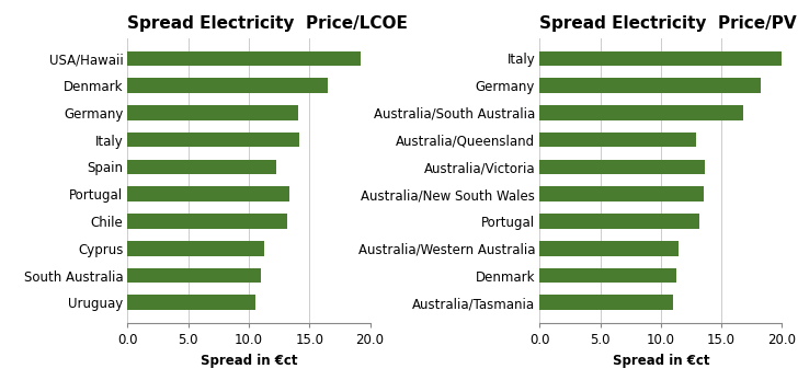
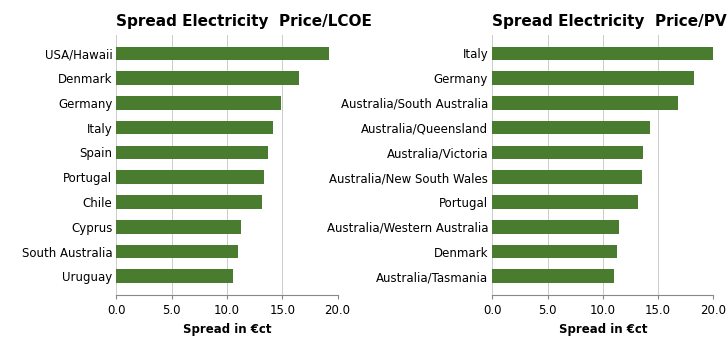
Spread Electricity Price/LCOE/Germany: 14.1 -> 14.9
Spread Electricity Price/LCOE/Spain: 12.3 -> 13.7
Australia/Queensland: 12.9 -> 14.3
